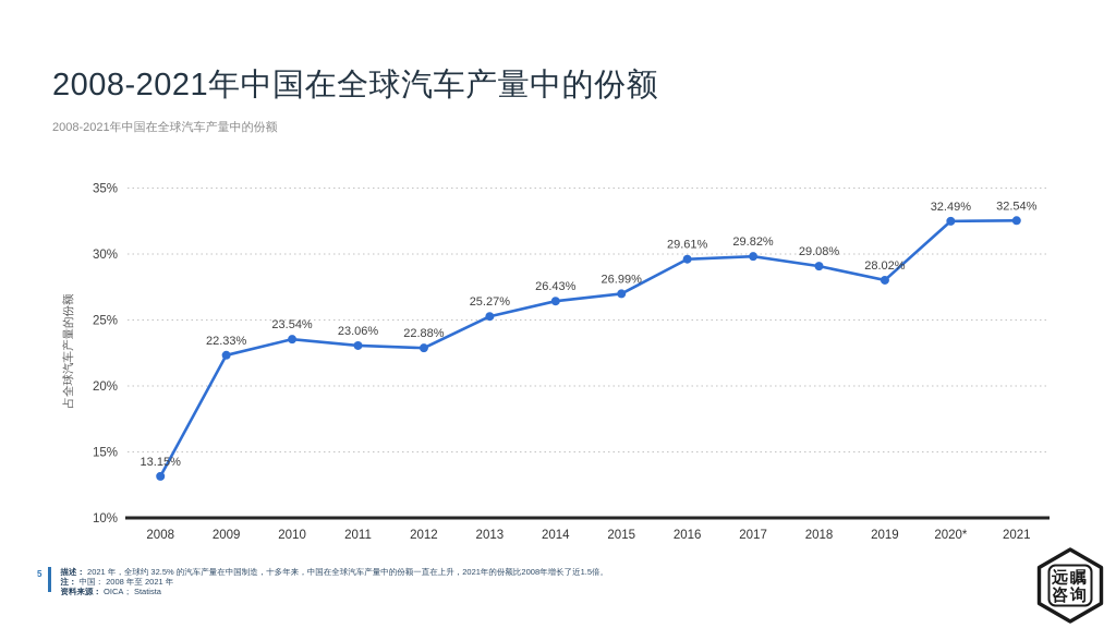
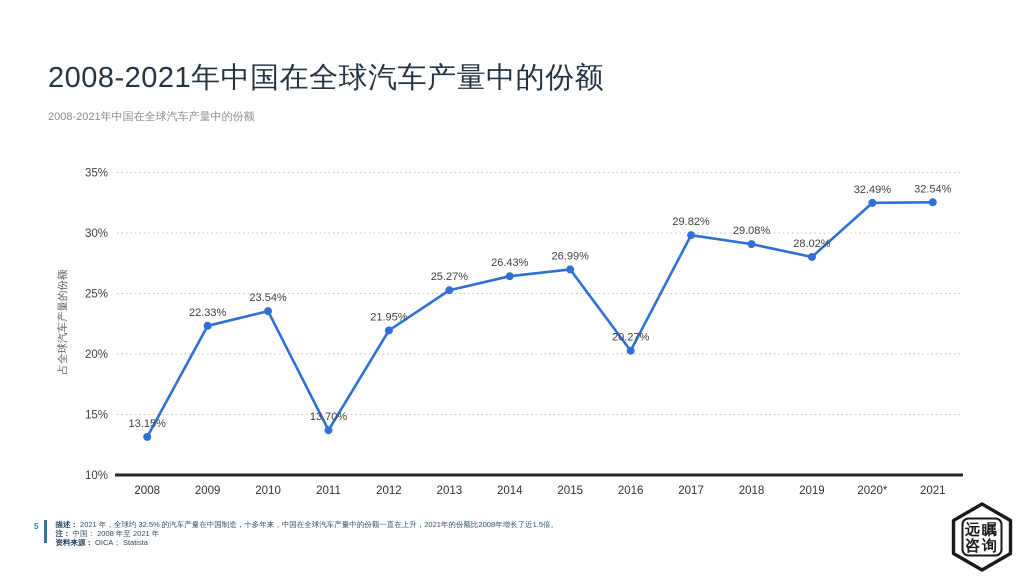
2011: 23.06% -> 13.70%
2012: 22.88% -> 21.95%
2016: 29.61% -> 20.27%
